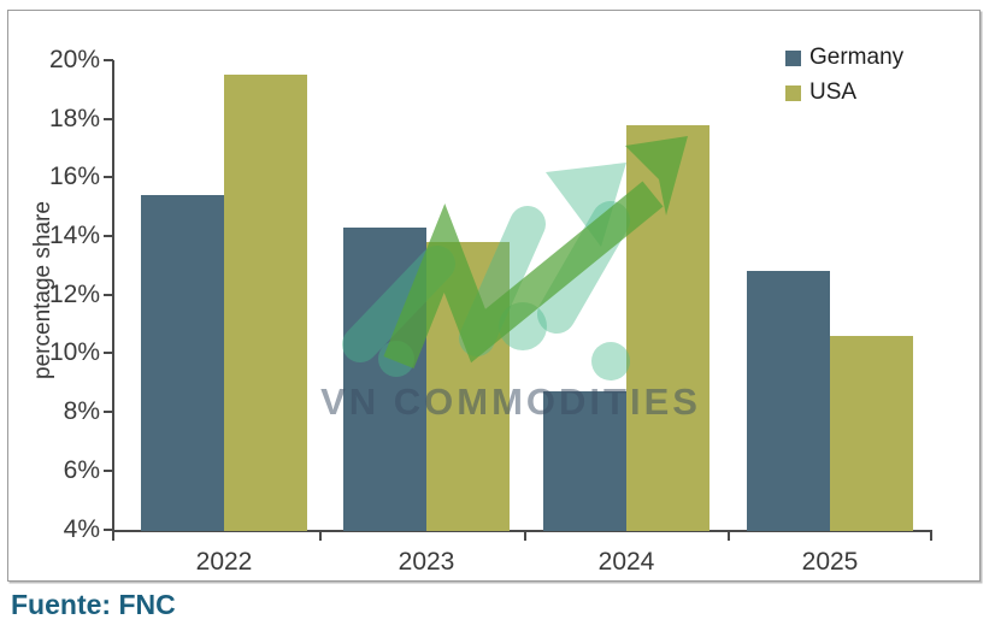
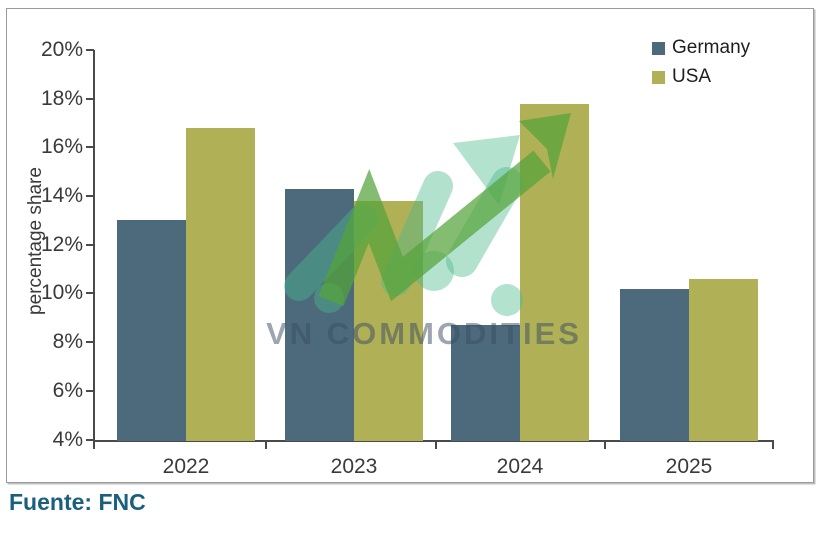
Germany/2022: 15.4% -> 13.0%
USA/2022: 19.5% -> 16.8%
Germany/2025: 12.8% -> 10.2%
